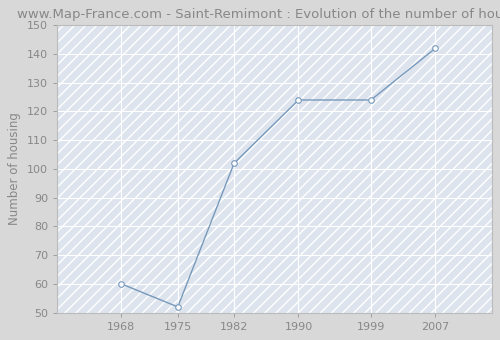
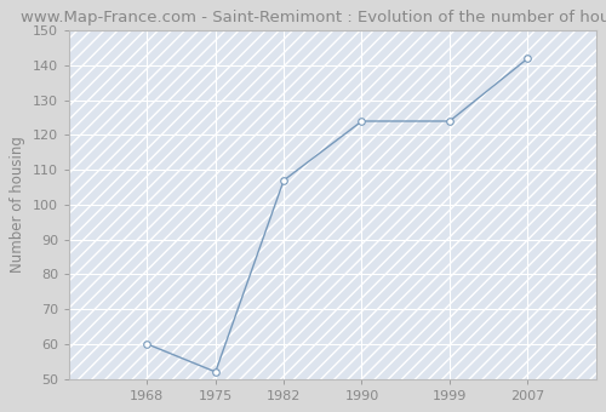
1982: 102 -> 107
